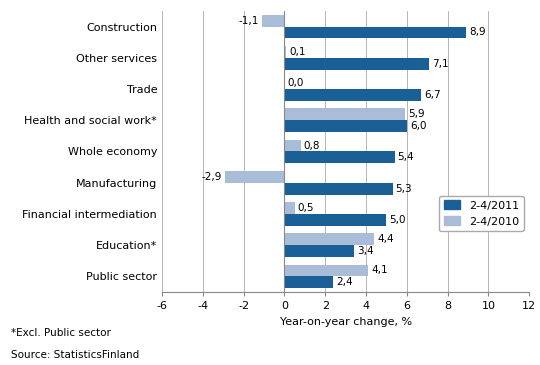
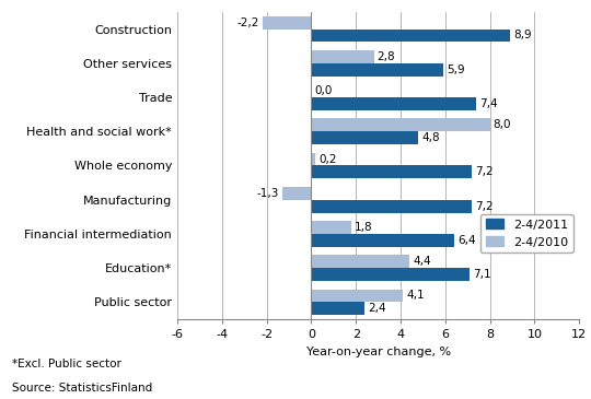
2-4/2010/Construction: -1,1 -> -2,2
2-4/2010/Other services: 0,1 -> 2,8
2-4/2011/Other services: 7,1 -> 5,9
2-4/2011/Trade: 6,7 -> 7,4
2-4/2010/Health and social work*: 5,9 -> 8,0
2-4/2011/Health and social work*: 6,0 -> 4,8
2-4/2010/Whole economy: 0,8 -> 0,2
2-4/2011/Whole economy: 5,4 -> 7,2
2-4/2010/Manufacturing: -2,9 -> -1,3
2-4/2011/Manufacturing: 5,3 -> 7,2
2-4/2010/Financial intermediation: 0,5 -> 1,8
2-4/2011/Financial intermediation: 5,0 -> 6,4
2-4/2011/Education*: 3,4 -> 7,1
